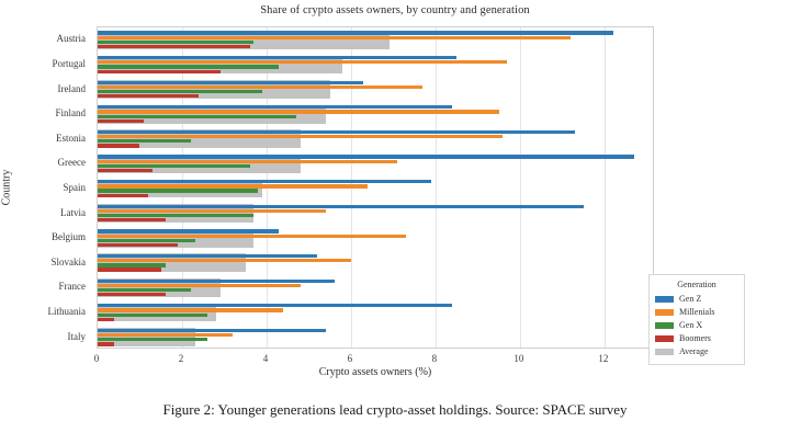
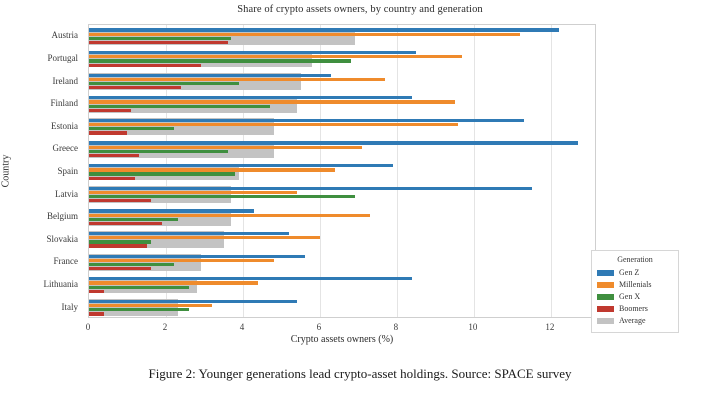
Gen X/Portugal: 4.3 -> 6.8
Gen X/Latvia: 3.7 -> 6.9
